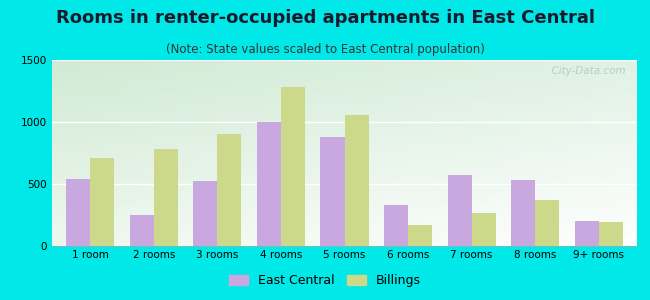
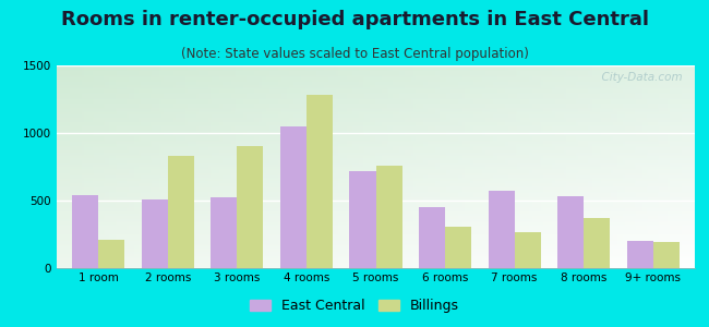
Billings/1 room: 710 -> 210
East Central/2 rooms: 250 -> 510
Billings/2 rooms: 780 -> 830
East Central/4 rooms: 1000 -> 1050
East Central/5 rooms: 880 -> 720
Billings/5 rooms: 1060 -> 760
East Central/6 rooms: 330 -> 450
Billings/6 rooms: 170 -> 310
